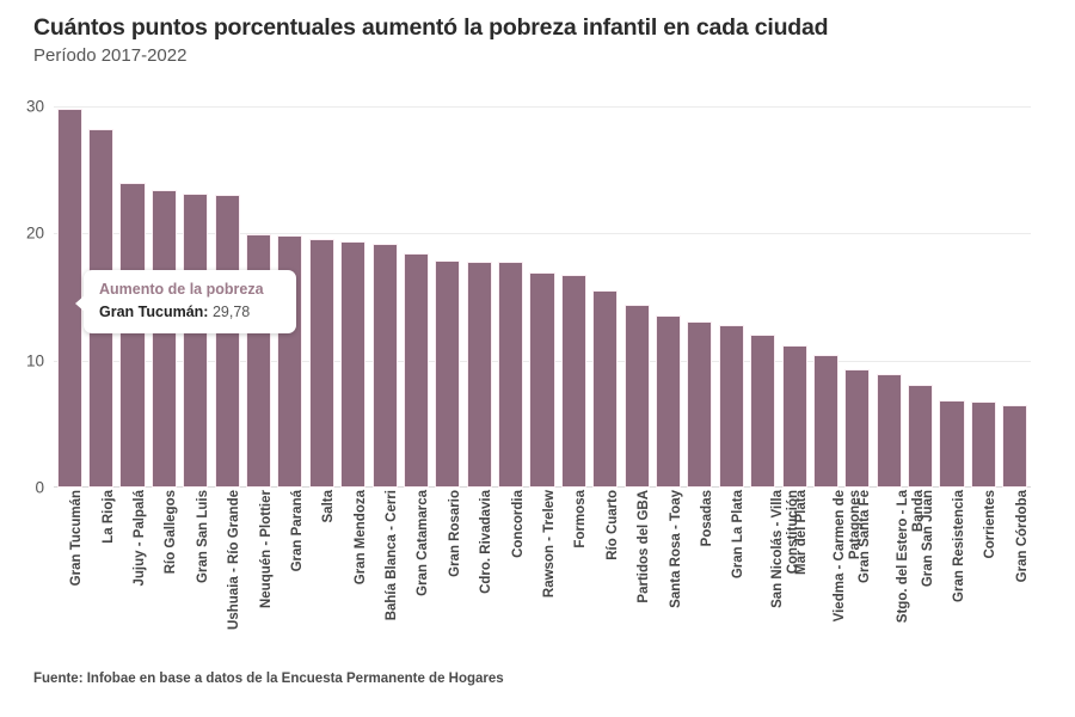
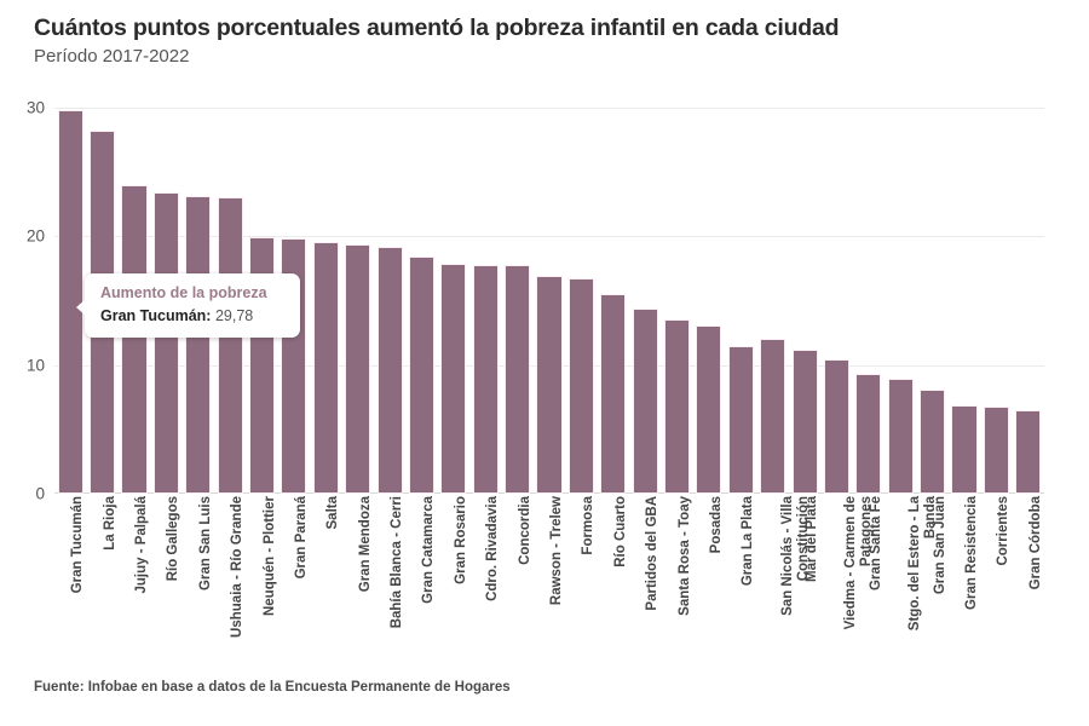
Gran La Plata: 12.8 -> 11.5
